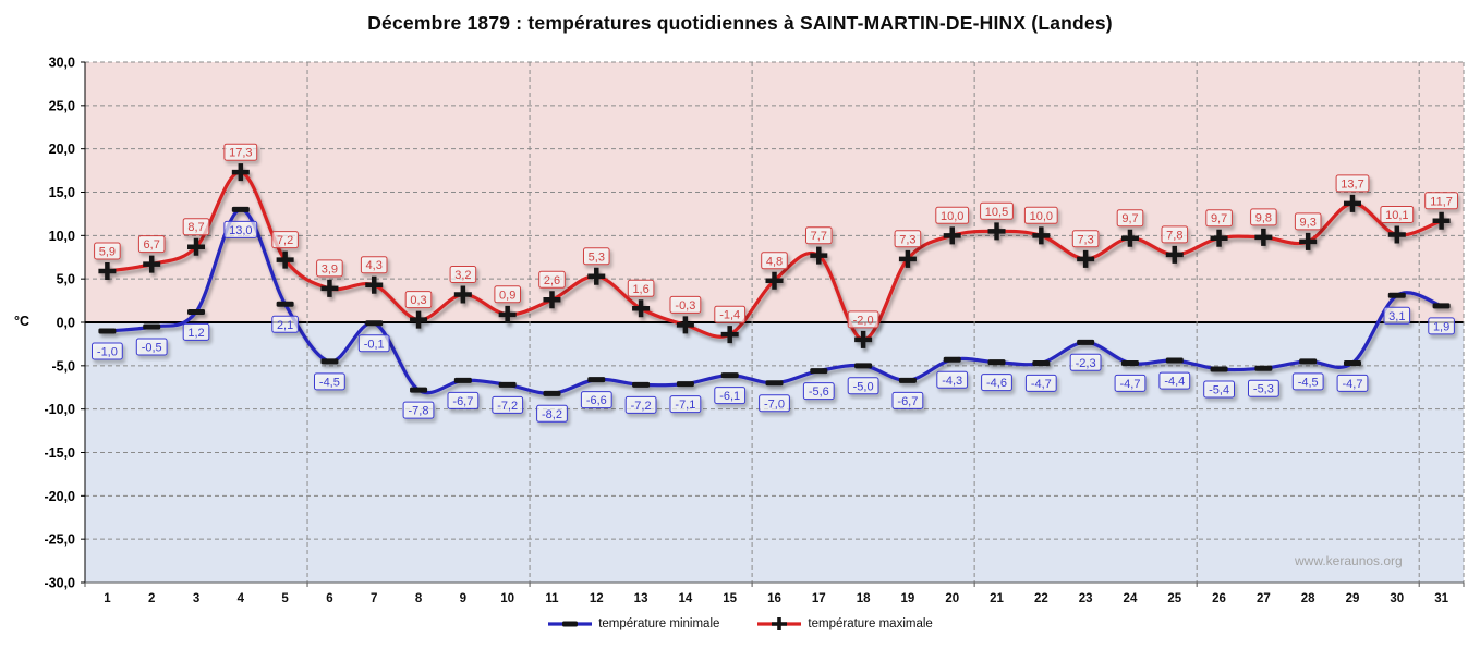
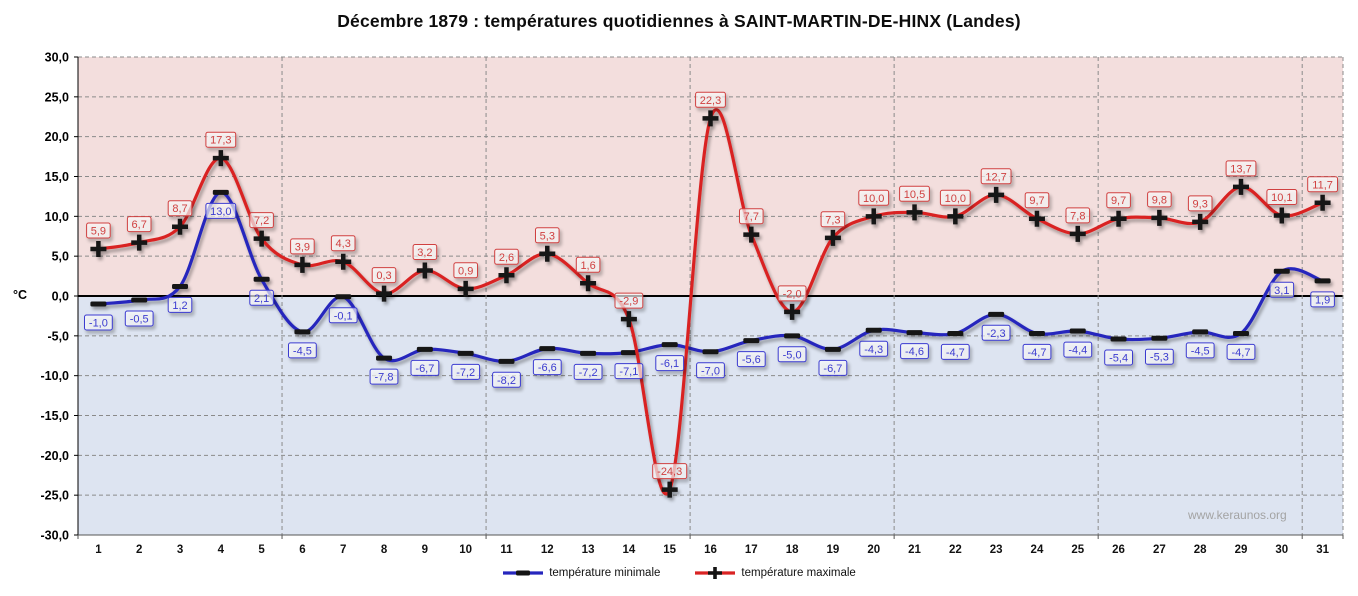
température maximale/14: -0,3 -> -2,9
température maximale/15: -1,4 -> -24,3
température maximale/16: 4,8 -> 22,3
température maximale/23: 7,3 -> 12,7
